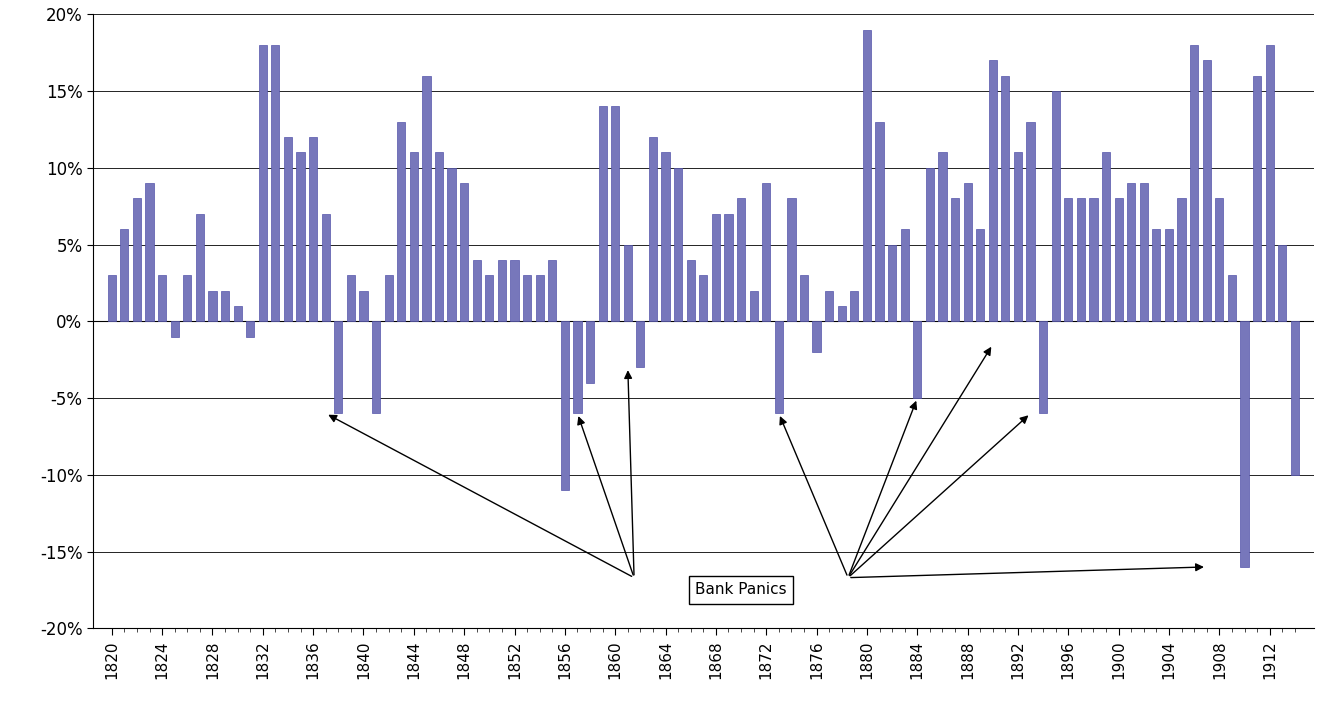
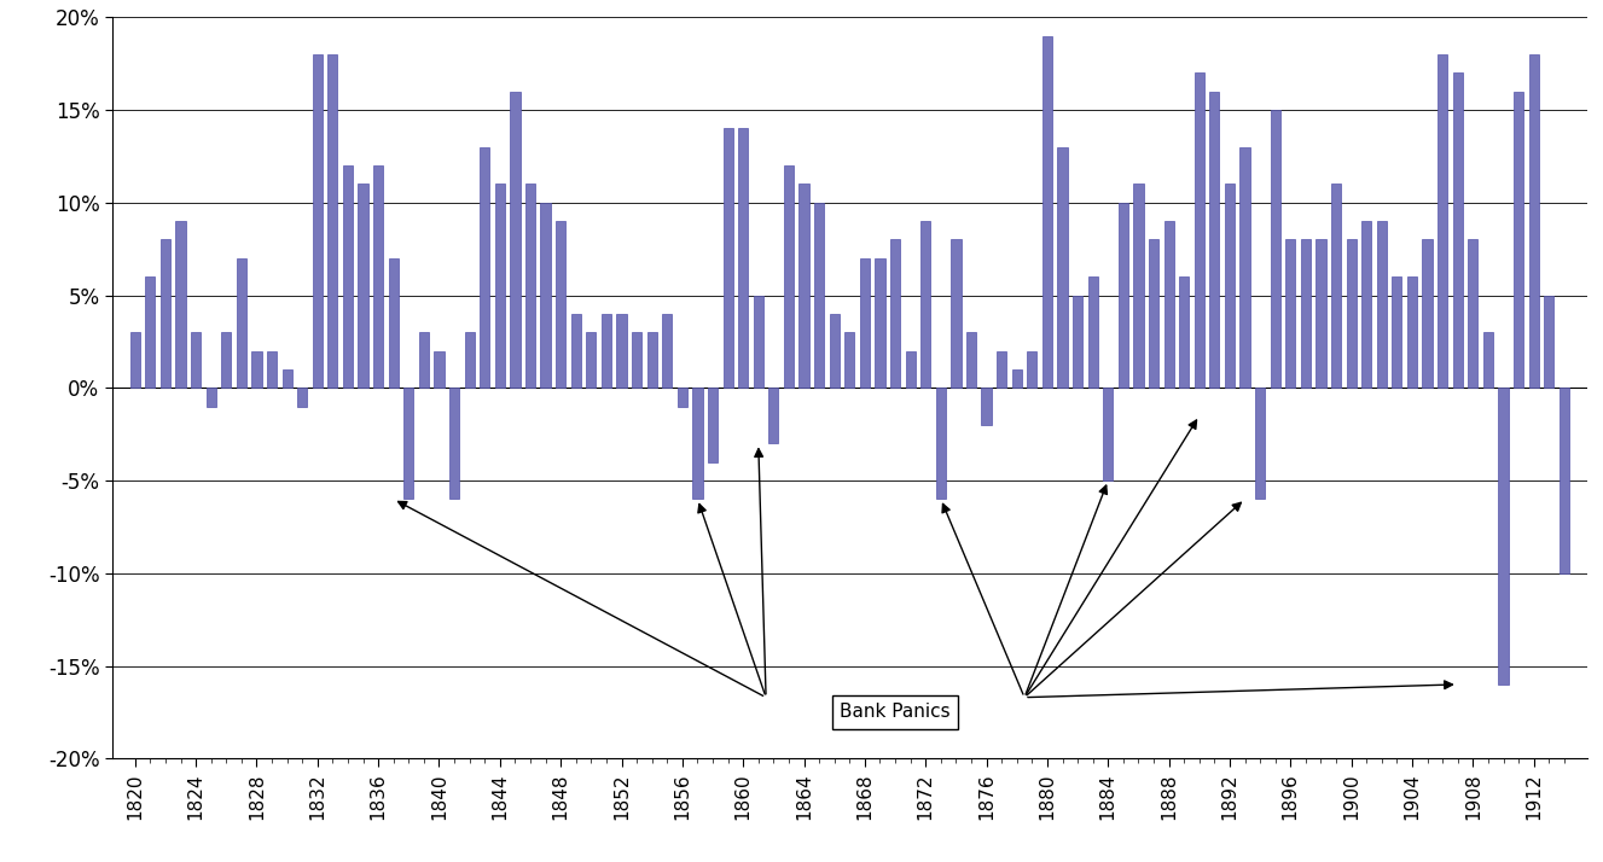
1856: -11% -> -1%
